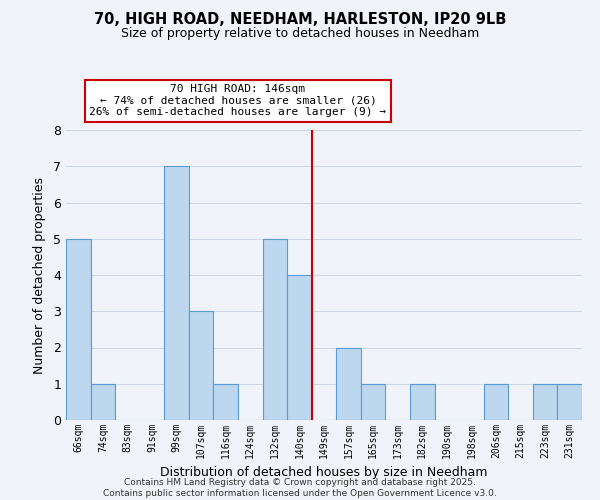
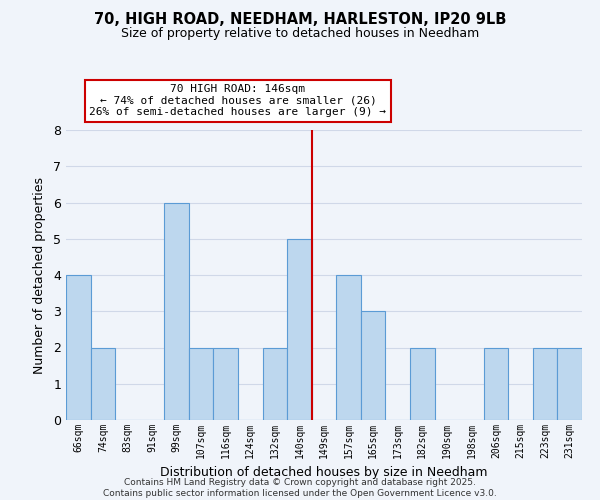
66sqm: 5 -> 4
74sqm: 1 -> 2
99sqm: 7 -> 6
107sqm: 3 -> 2
116sqm: 1 -> 2
132sqm: 5 -> 2
140sqm: 4 -> 5
157sqm: 2 -> 4
165sqm: 1 -> 3
182sqm: 1 -> 2
206sqm: 1 -> 2
223sqm: 1 -> 2
231sqm: 1 -> 2
